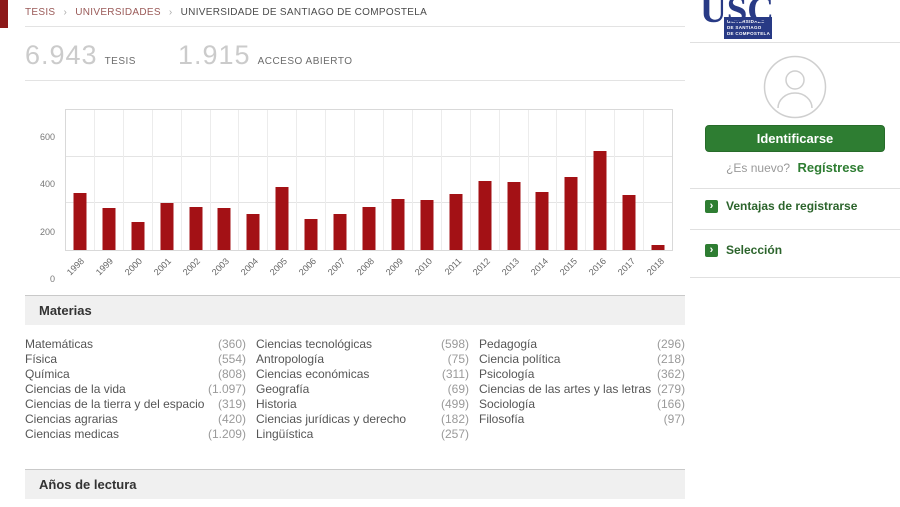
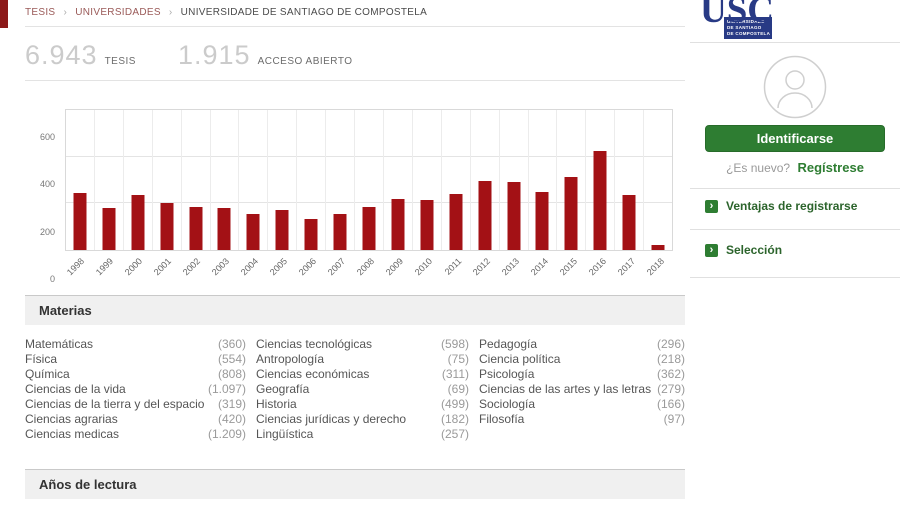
2000: 120 -> 240
2005: 270 -> 170
